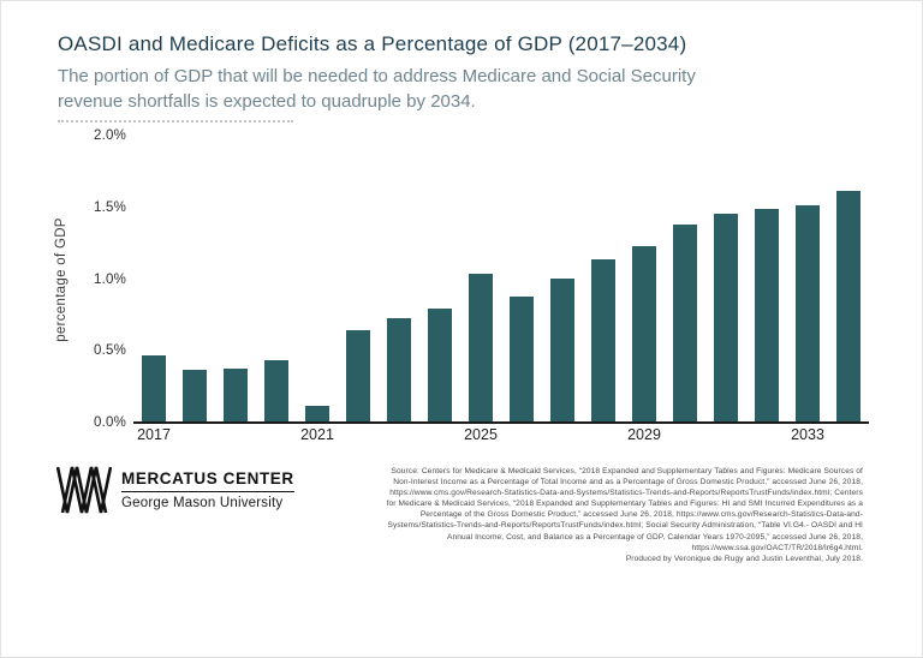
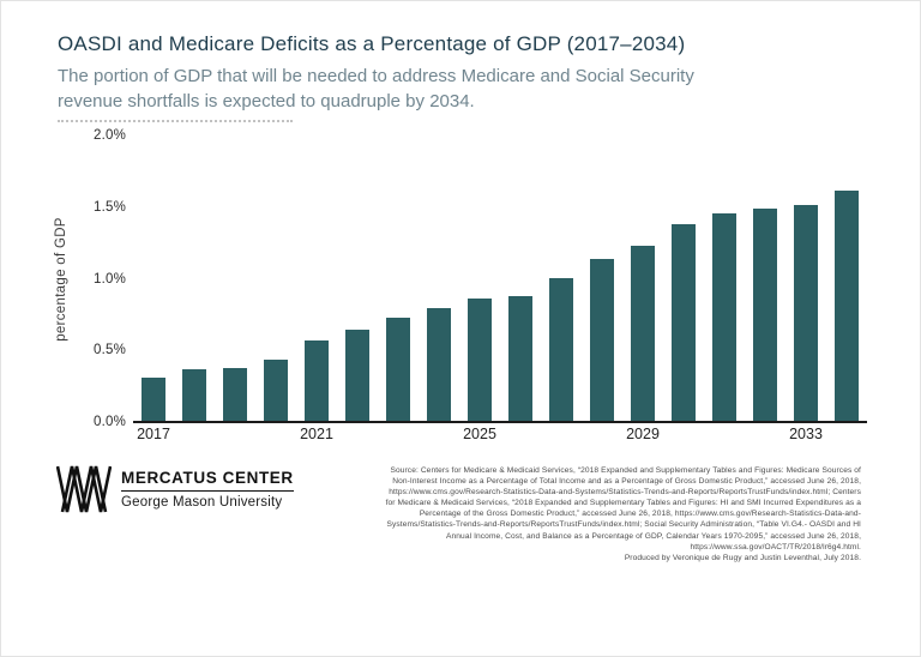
2017: 0.46% -> 0.30%
2021: 0.11% -> 0.56%
2025: 1.03% -> 0.85%
